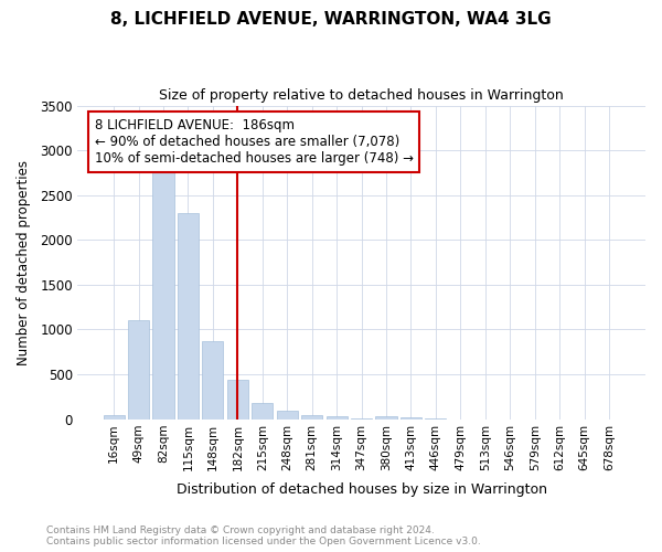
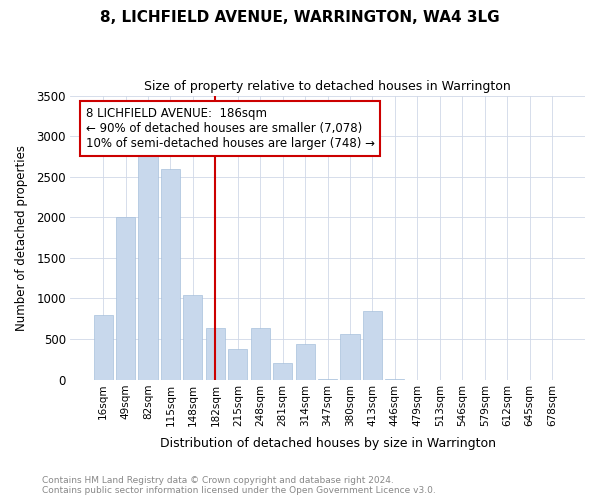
16sqm: 40 -> 800
49sqm: 1100 -> 2000
115sqm: 2300 -> 2600
148sqm: 870 -> 1040
182sqm: 440 -> 640
215sqm: 180 -> 380
248sqm: 100 -> 640
281sqm: 50 -> 200
314sqm: 30 -> 440
380sqm: 30 -> 560
413sqm: 20 -> 840
